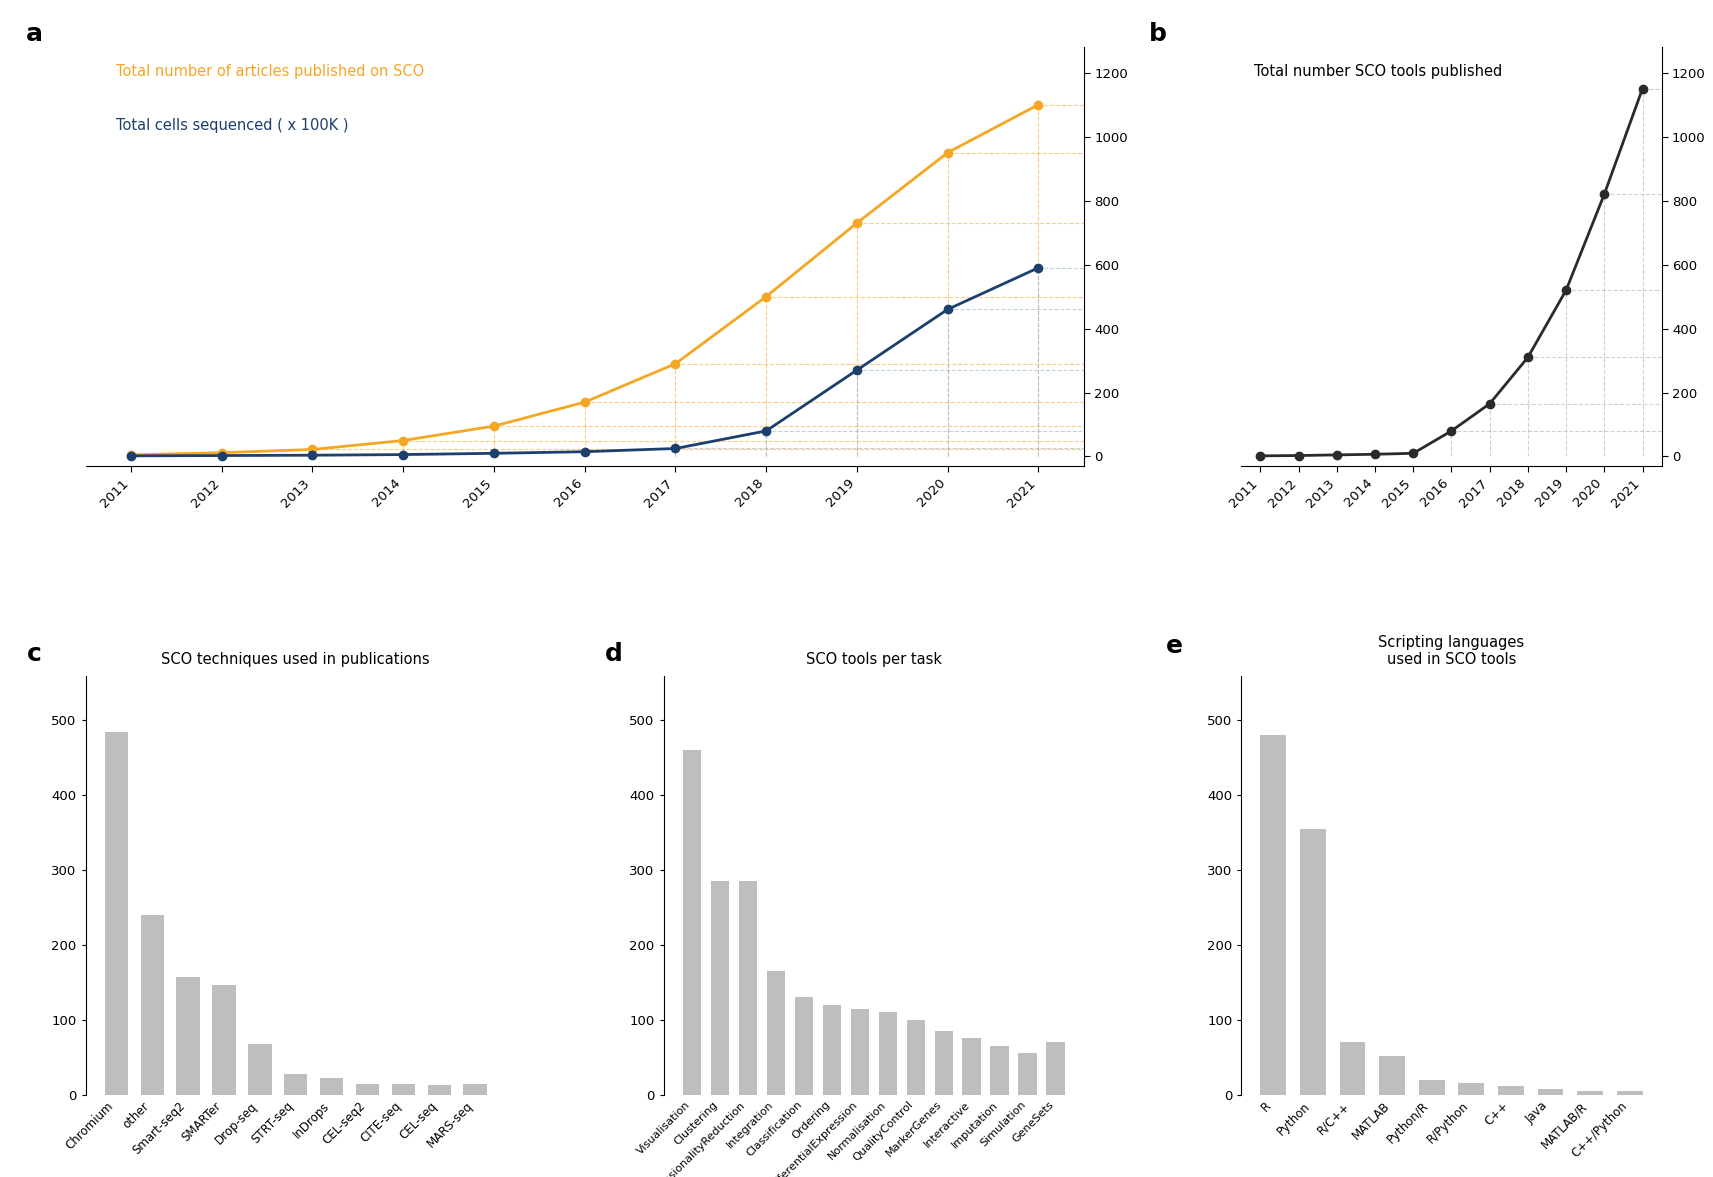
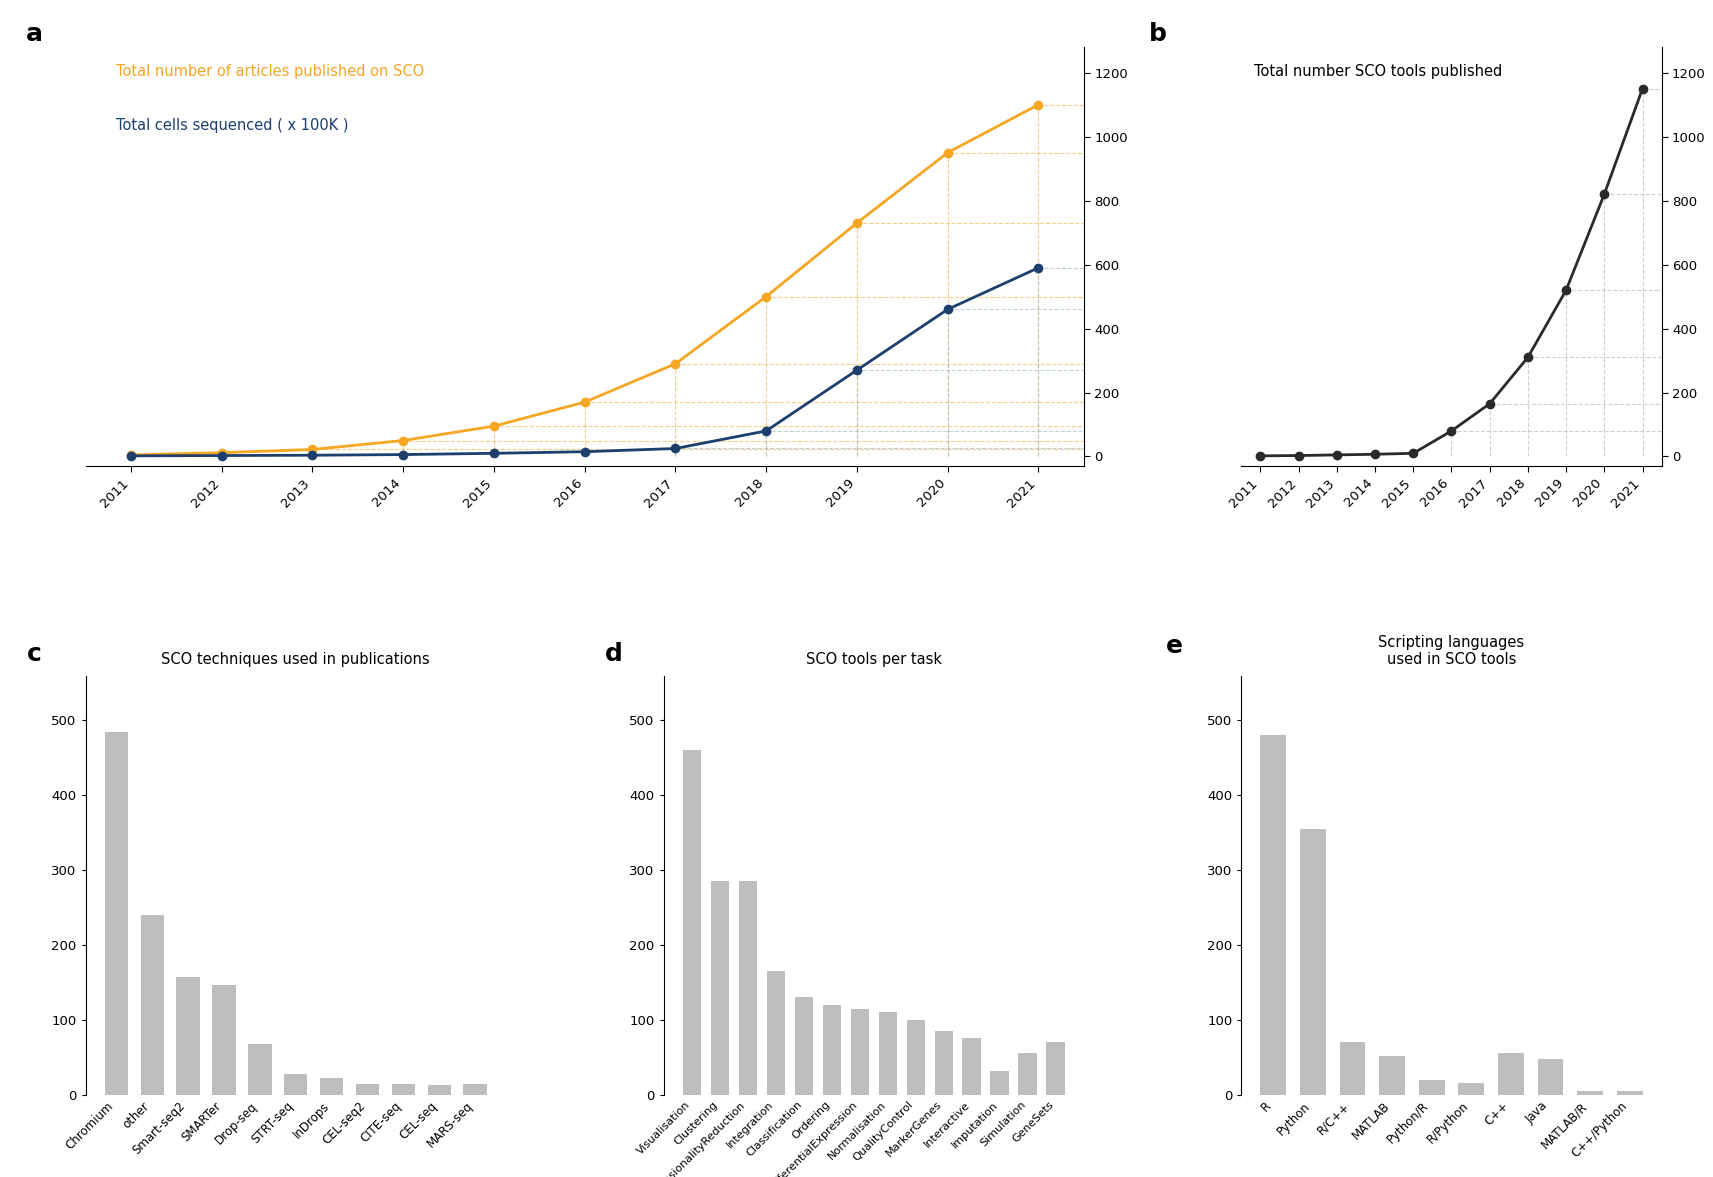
SCO tools per task/Imputation: 65 -> 32
Scripting languages used in SCO tools/C++: 12 -> 56
Scripting languages used in SCO tools/Java: 8 -> 48
